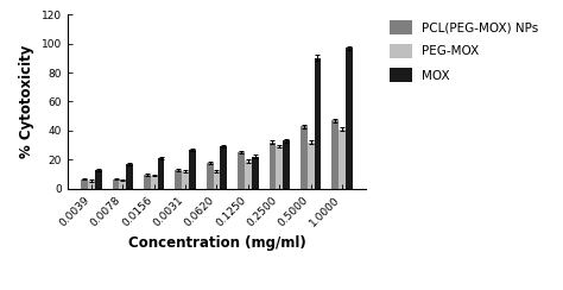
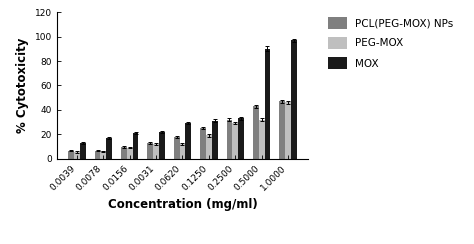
MOX/0.0031: 27 -> 22
MOX/0.1250: 22 -> 31
PEG-MOX/1.0000: 41 -> 46
